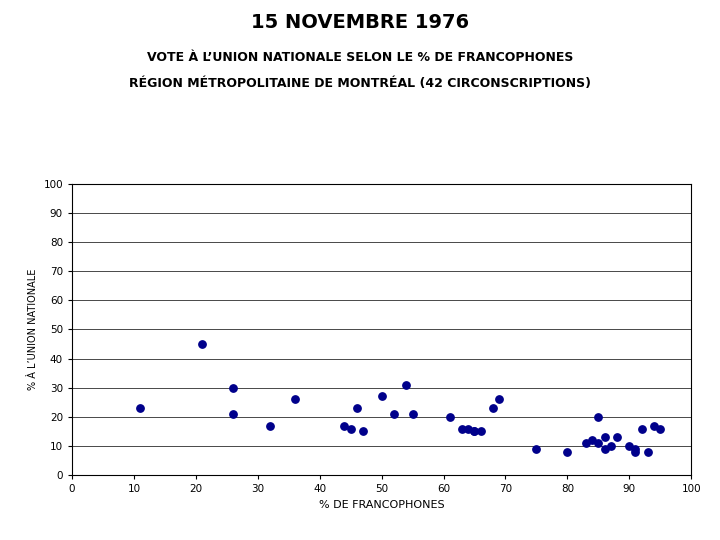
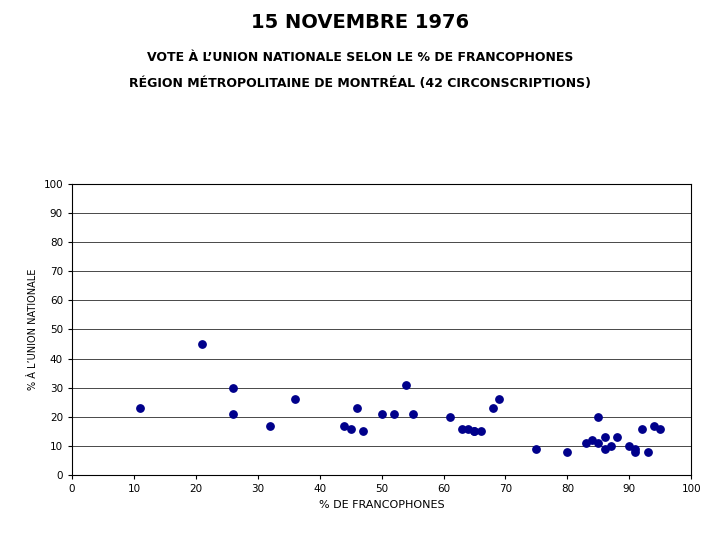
50: 27 -> 21
